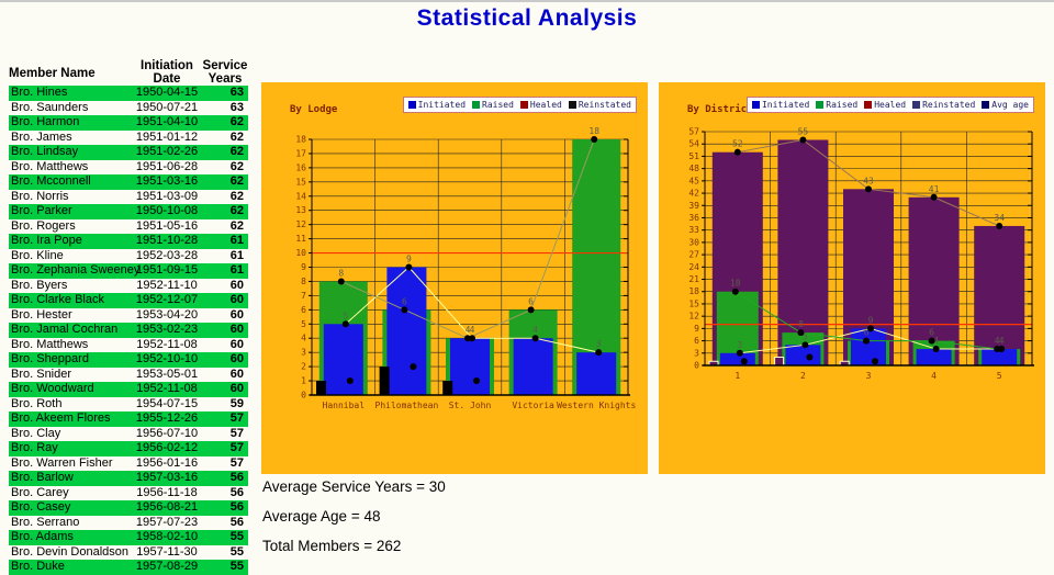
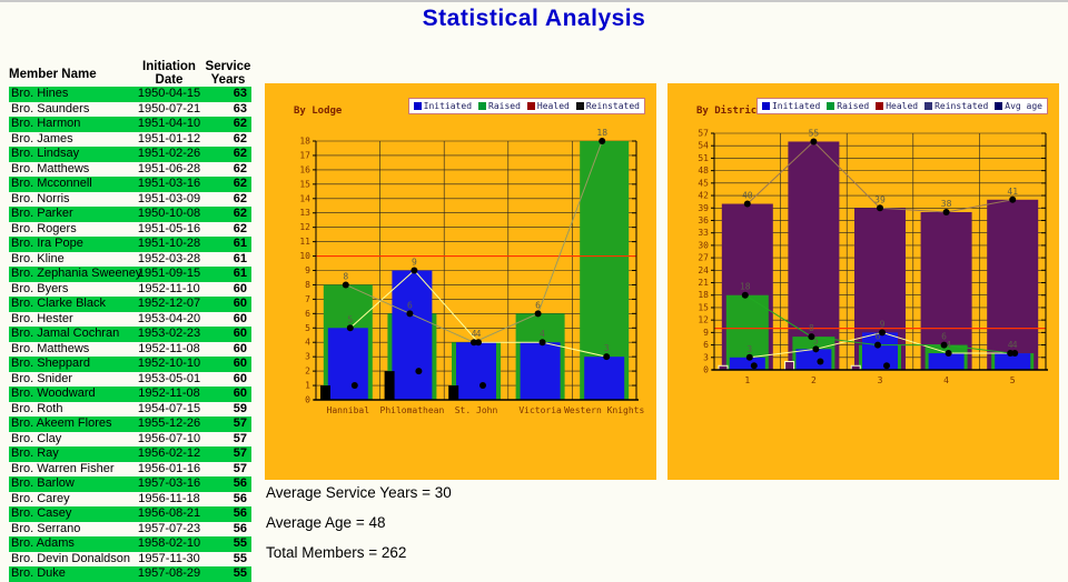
By District/Avg age/1: 52 -> 40
By District/Avg age/3: 43 -> 39
By District/Avg age/4: 41 -> 38
By District/Avg age/5: 34 -> 41
